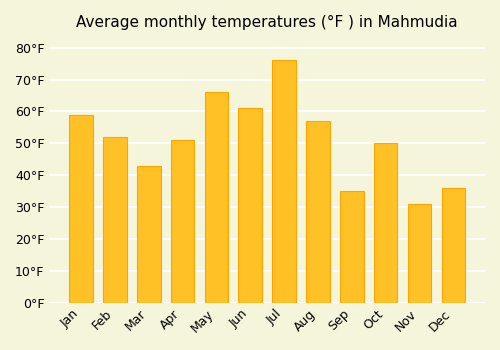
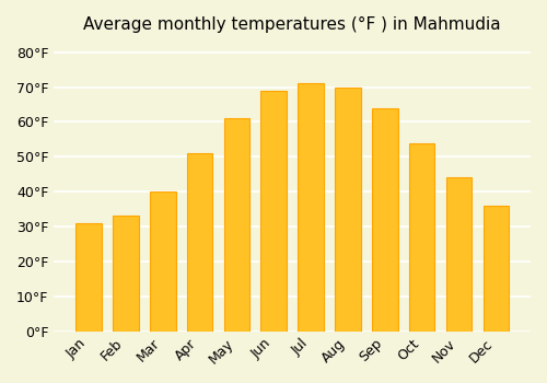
Jan: 59°F -> 31°F
Feb: 52°F -> 33°F
Mar: 43°F -> 40°F
May: 66°F -> 61°F
Jun: 61°F -> 69°F
Jul: 76°F -> 71°F
Aug: 57°F -> 70°F
Sep: 35°F -> 64°F
Oct: 50°F -> 54°F
Nov: 31°F -> 44°F
